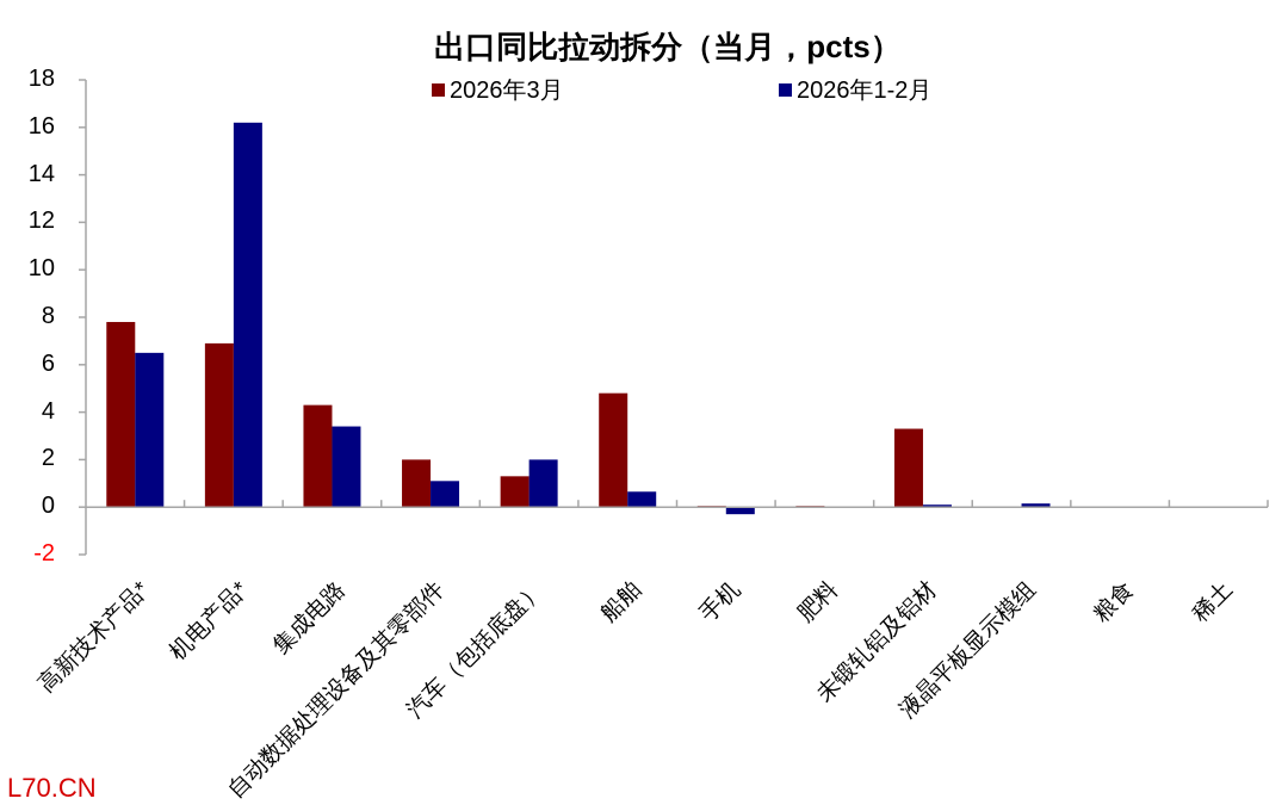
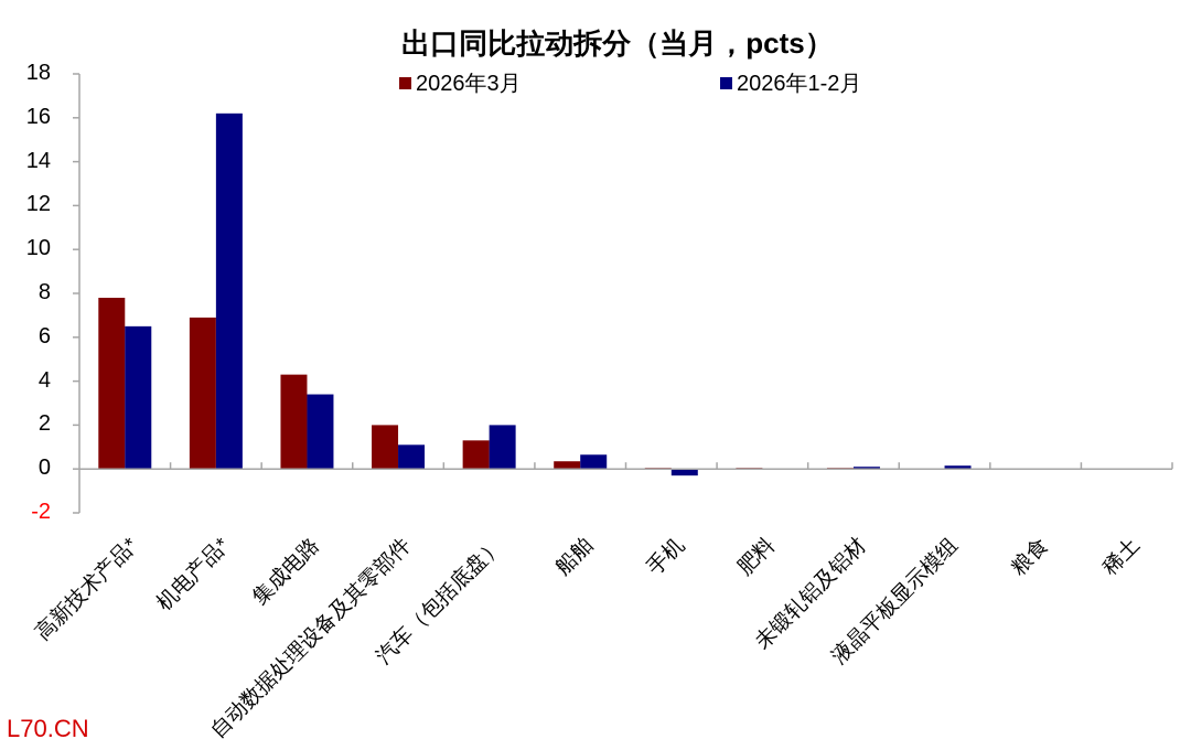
2026年3月/船舶: 4.8 -> 0.3
2026年3月/未锻轧铝及铝材: 3.3 -> 0.1
